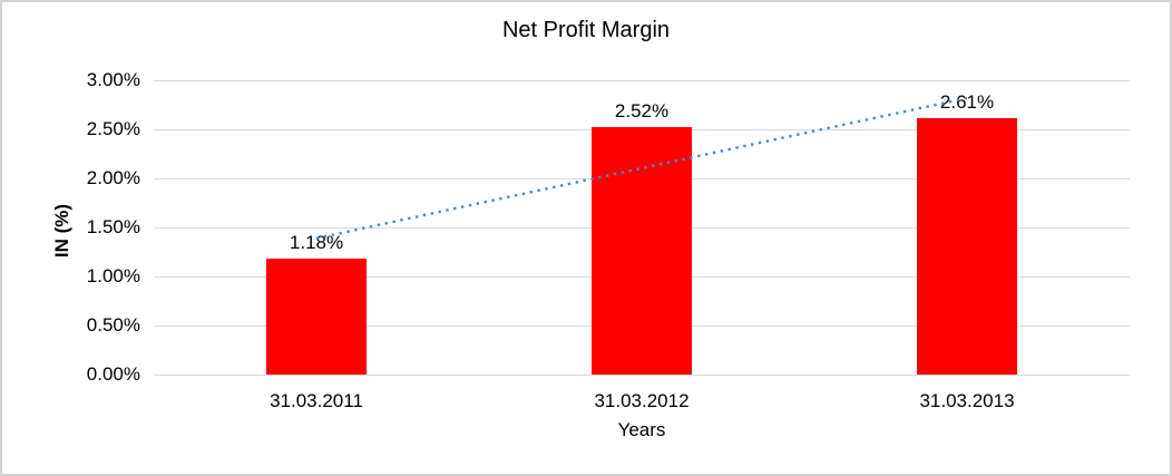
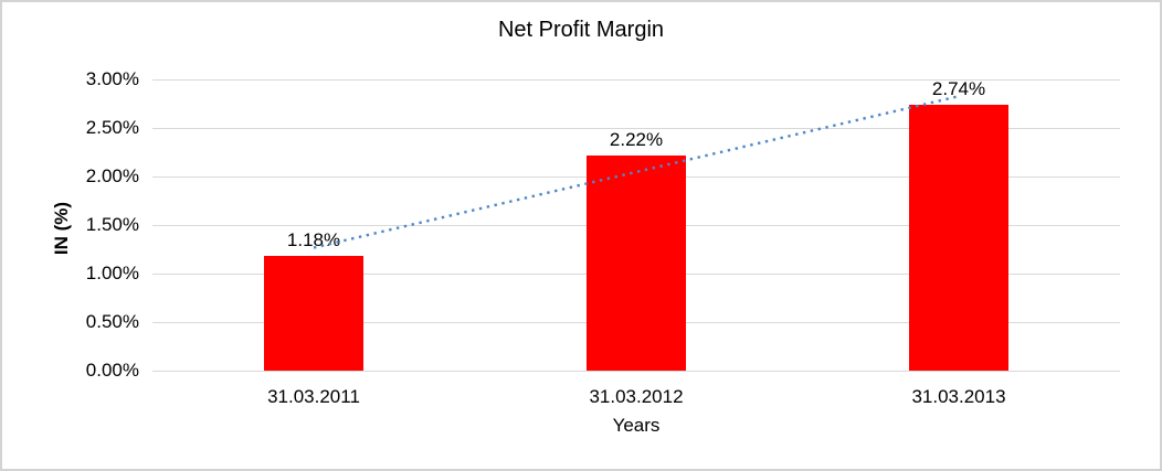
31.03.2012: 2.52% -> 2.22%
31.03.2013: 2.61% -> 2.74%
